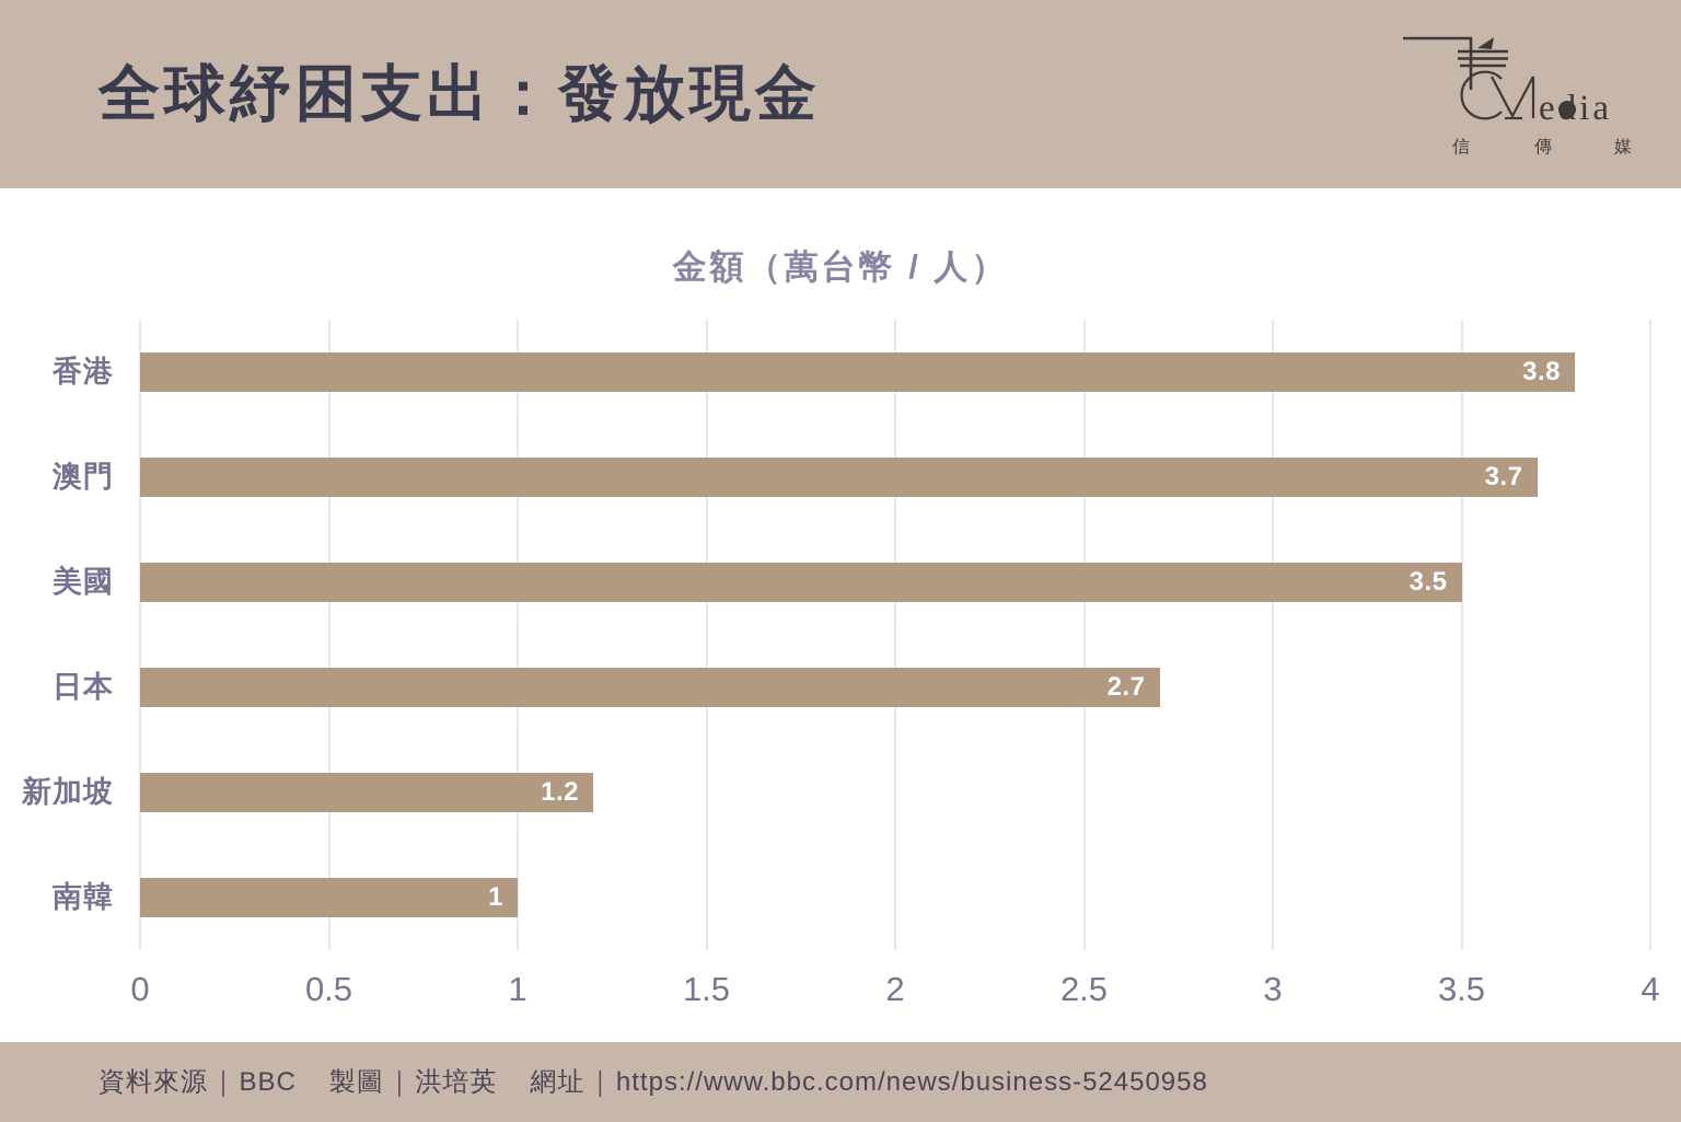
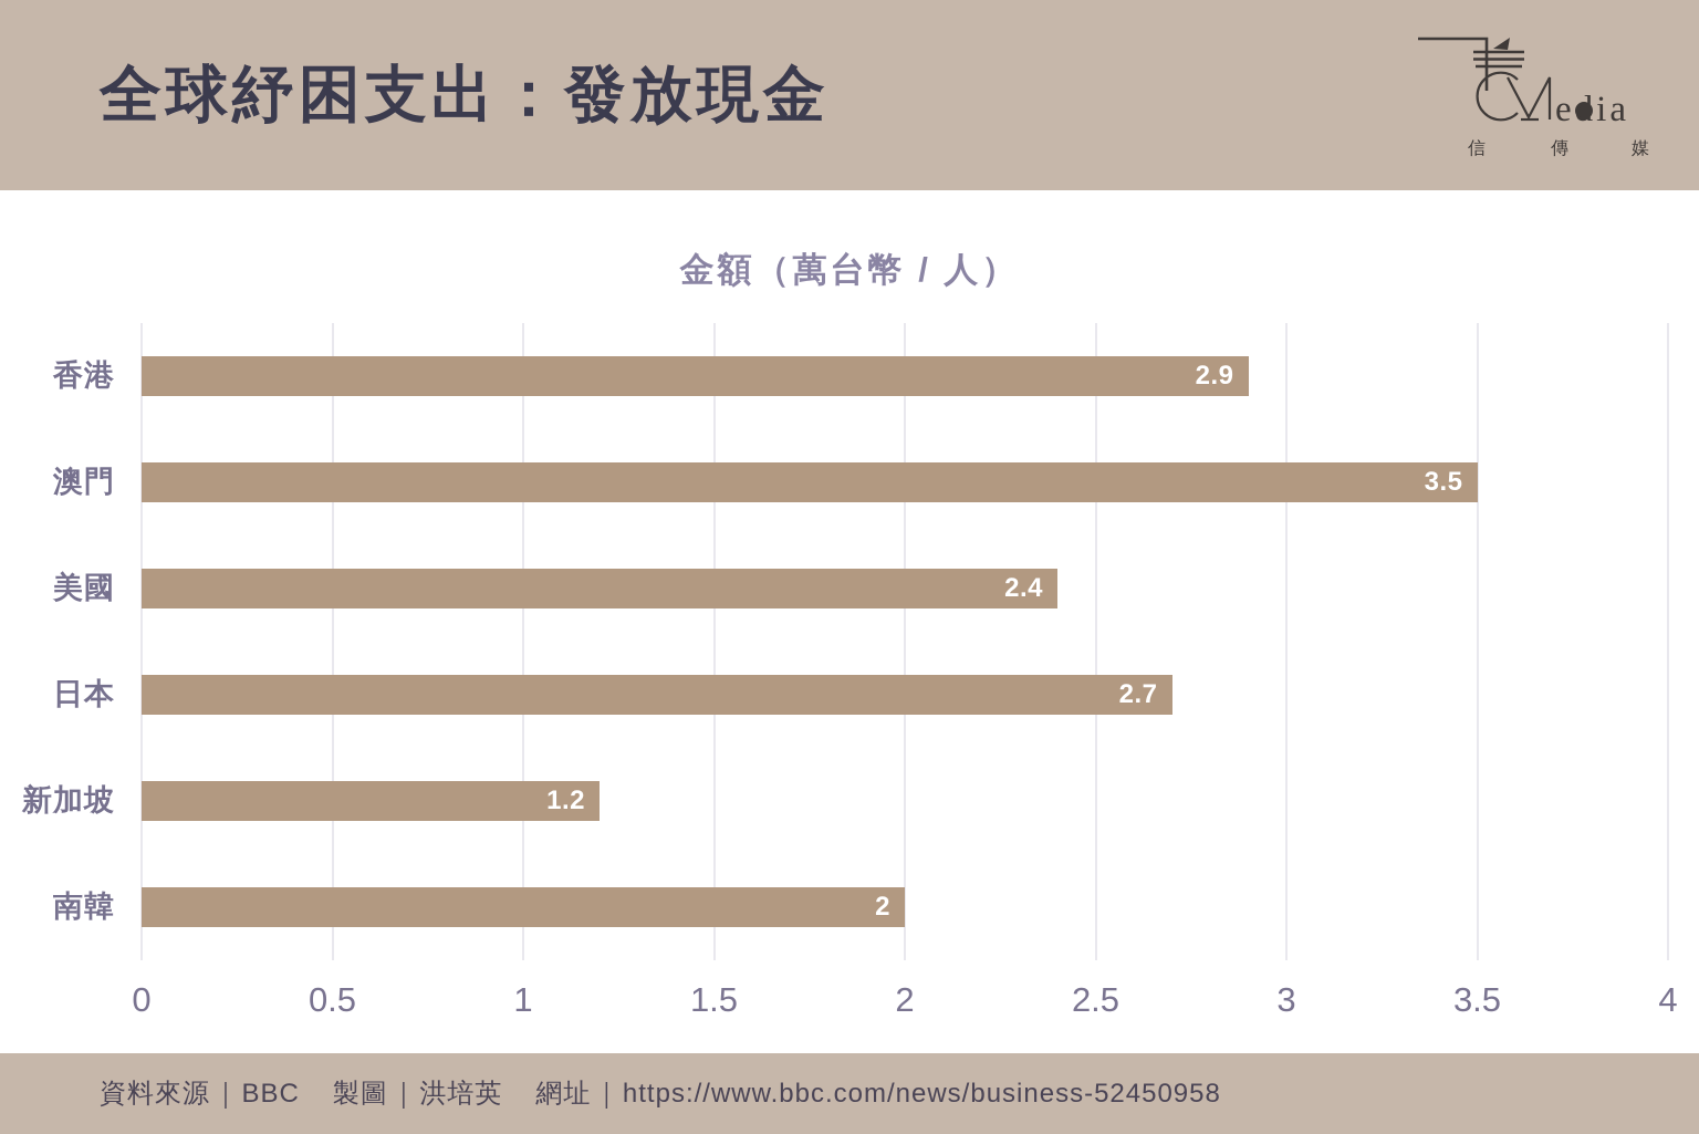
香港: 3.8 -> 2.9
澳門: 3.7 -> 3.5
美國: 3.5 -> 2.4
南韓: 1 -> 2
